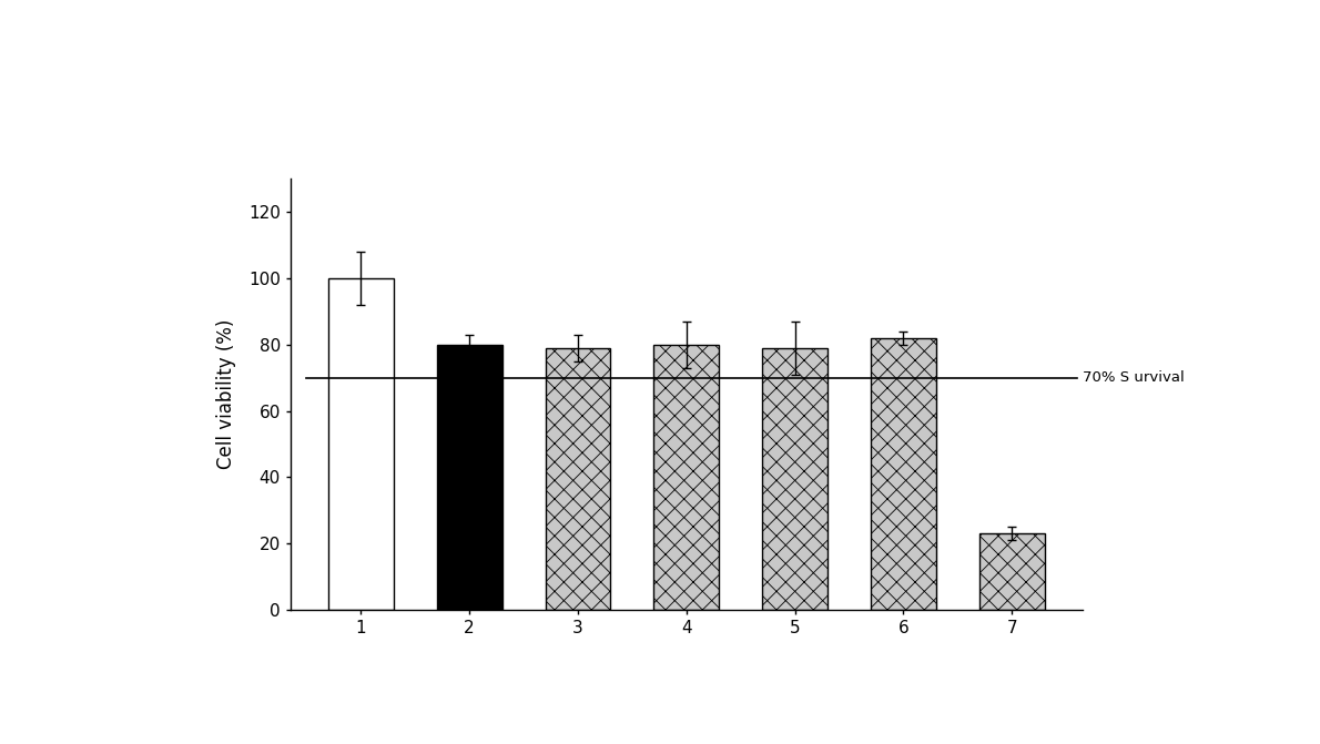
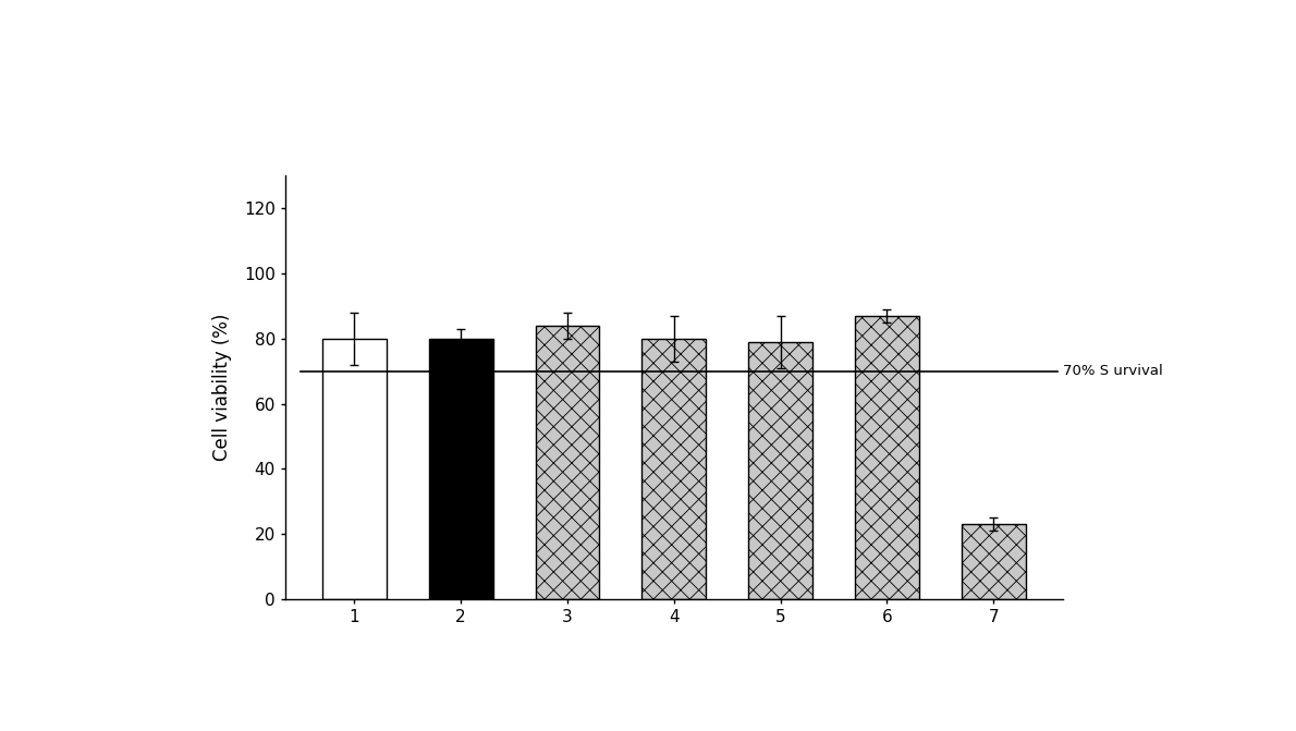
1: 100 -> 80
3: 79 -> 84
6: 82 -> 87
